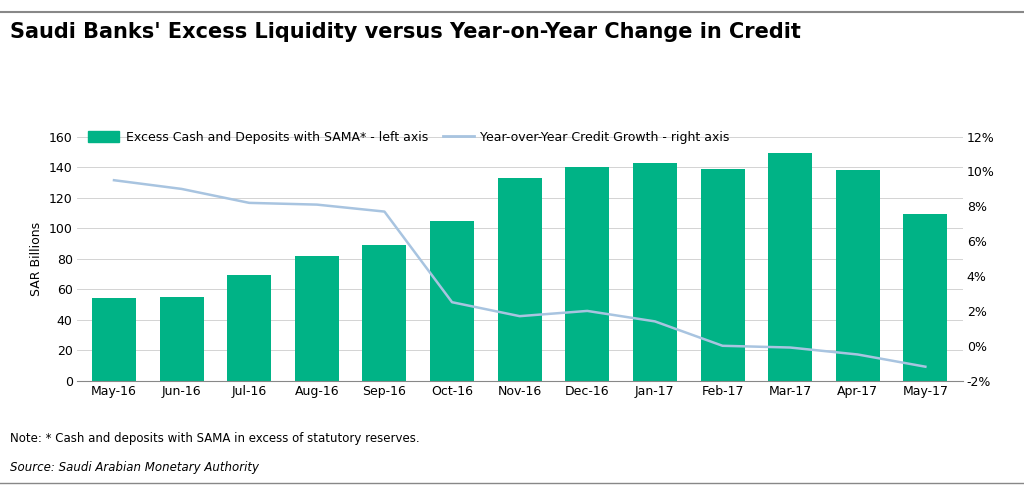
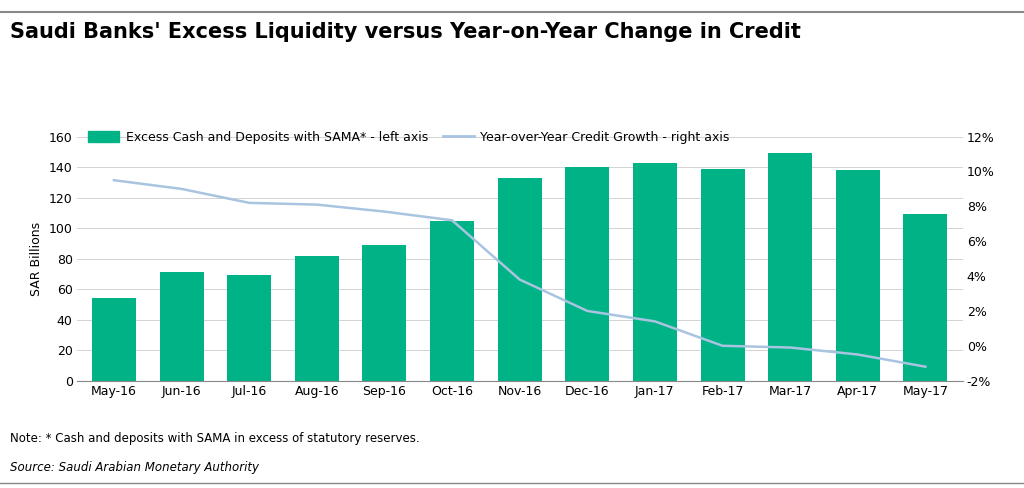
Excess Cash and Deposits with SAMA* - left axis/Jun-16: 55 -> 71
Year-over-Year Credit Growth - right axis/Oct-16: 2.5% -> 7.2%
Year-over-Year Credit Growth - right axis/Nov-16: 1.7% -> 3.8%
